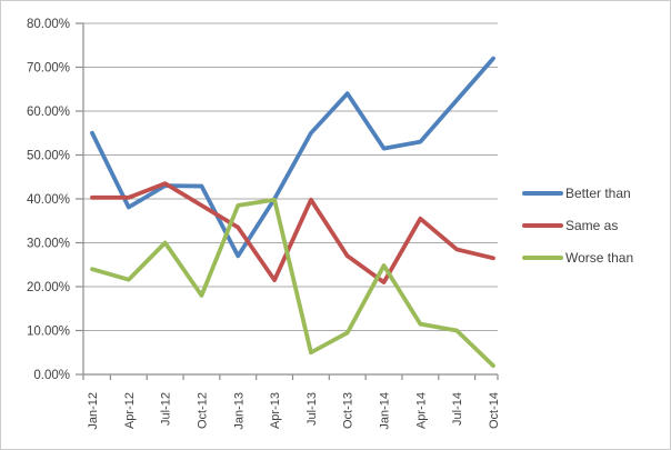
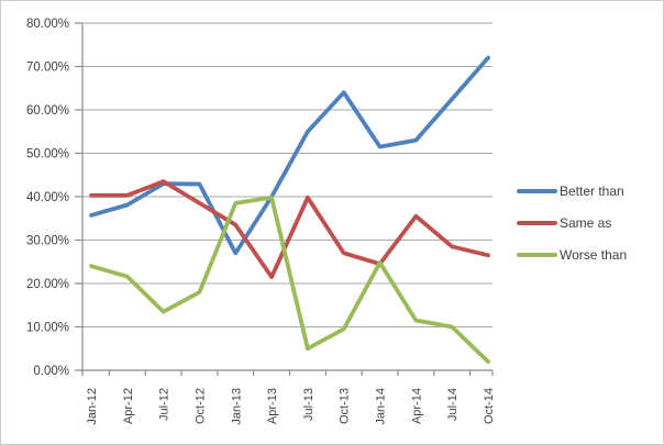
Better than/Jan-12: 55% -> 36%
Worse than/Jul-12: 30% -> 14%
Same as/Jan-14: 21% -> 24%
